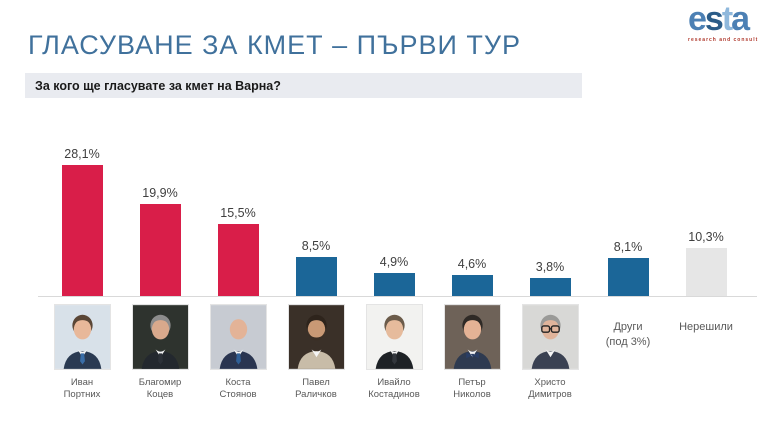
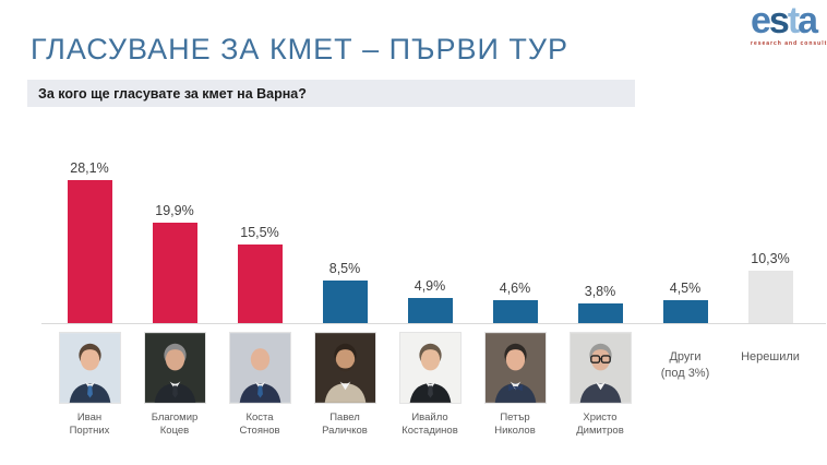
Други (под 3%): 8,1% -> 4,5%
